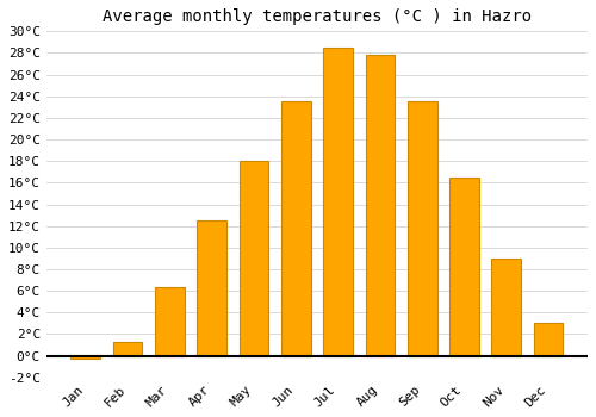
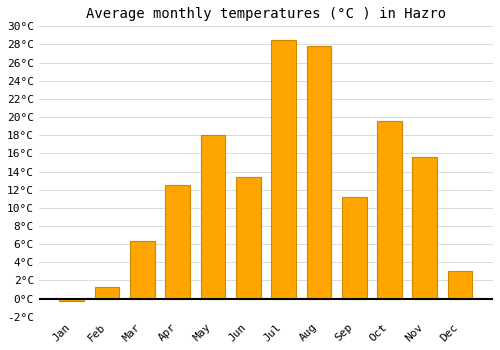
Jun: 23.5°C -> 13.4°C
Sep: 23.5°C -> 11.2°C
Oct: 16.5°C -> 19.6°C
Nov: 9.0°C -> 15.6°C
